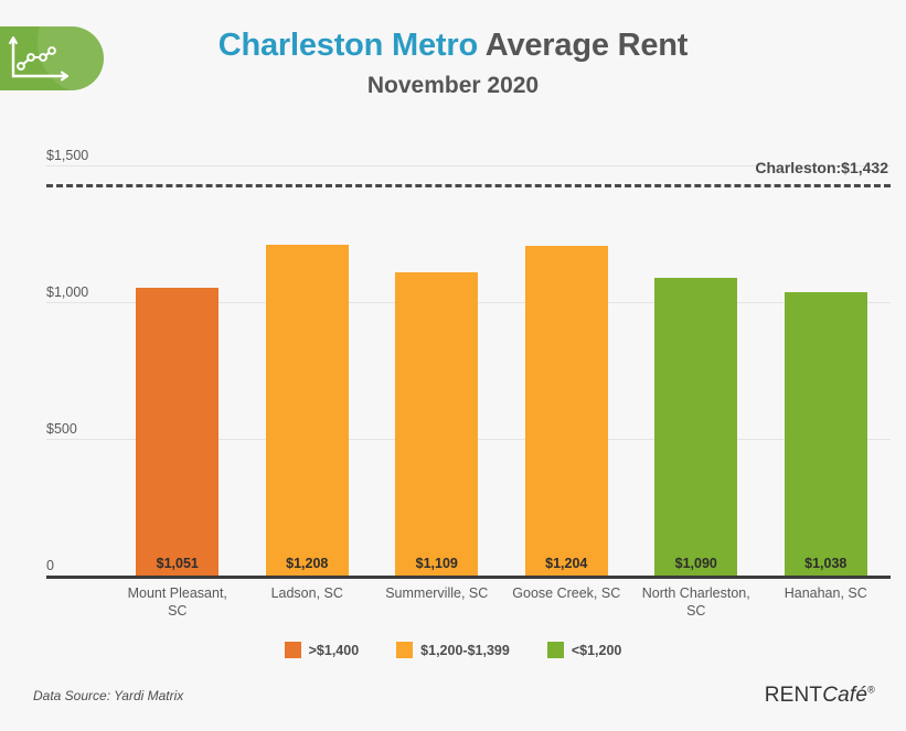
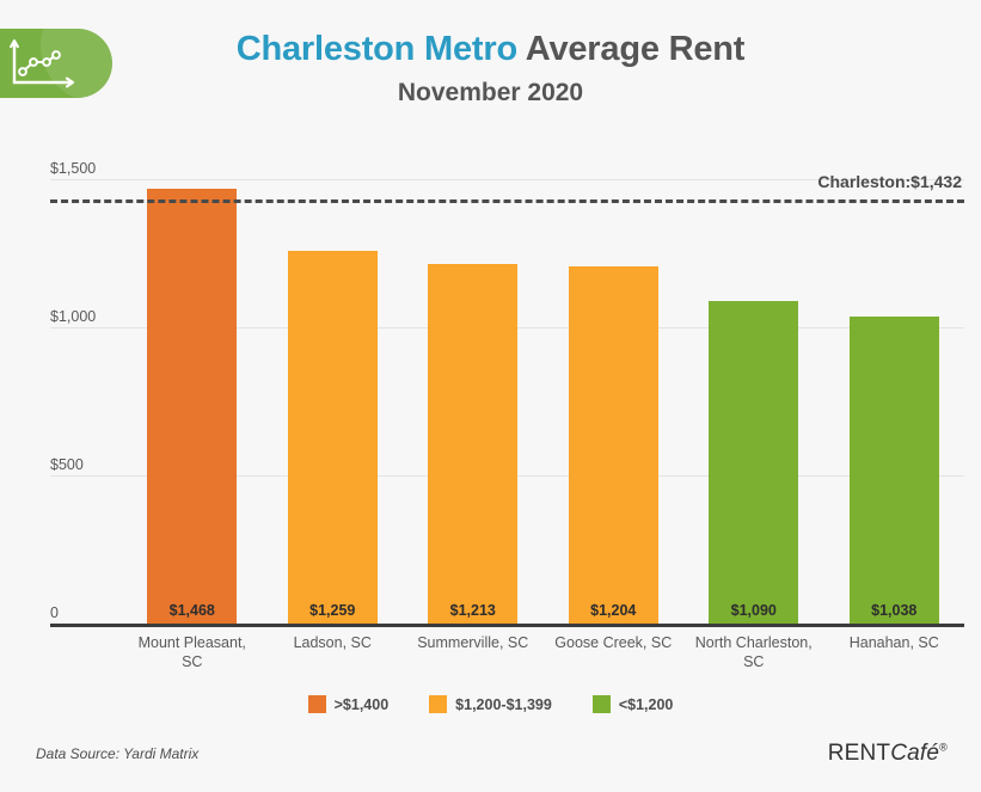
Mount Pleasant, SC: $1,051 -> $1,468
Ladson, SC: $1,208 -> $1,259
Summerville, SC: $1,109 -> $1,213
